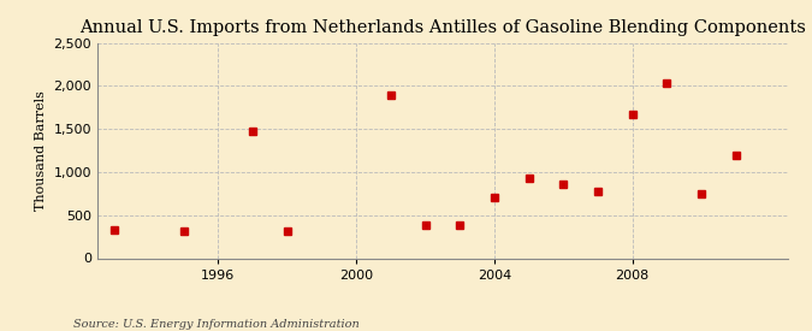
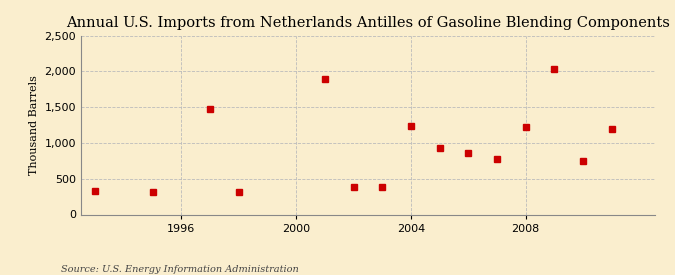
2004: 700 -> 1,240
2008: 1,670 -> 1,220
